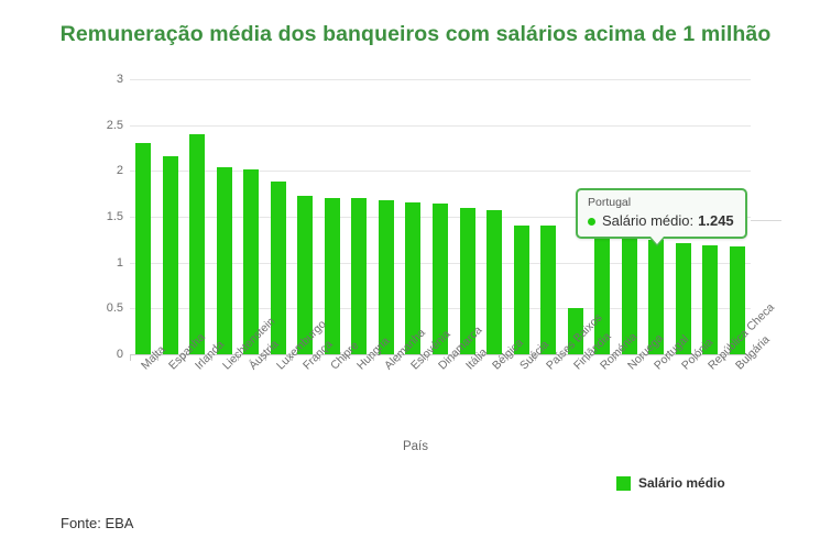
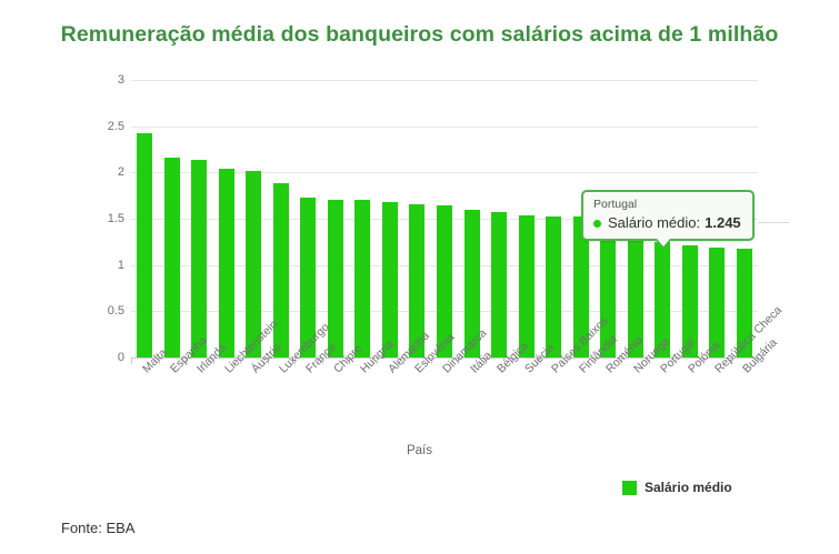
Malta: 2.3 -> 2.4
Irlanda: 2.4 -> 2.1
Suécia: 1.4 -> 1.5
Países Baixos: 1.4 -> 1.5
Finlândia: 0.5 -> 1.5
